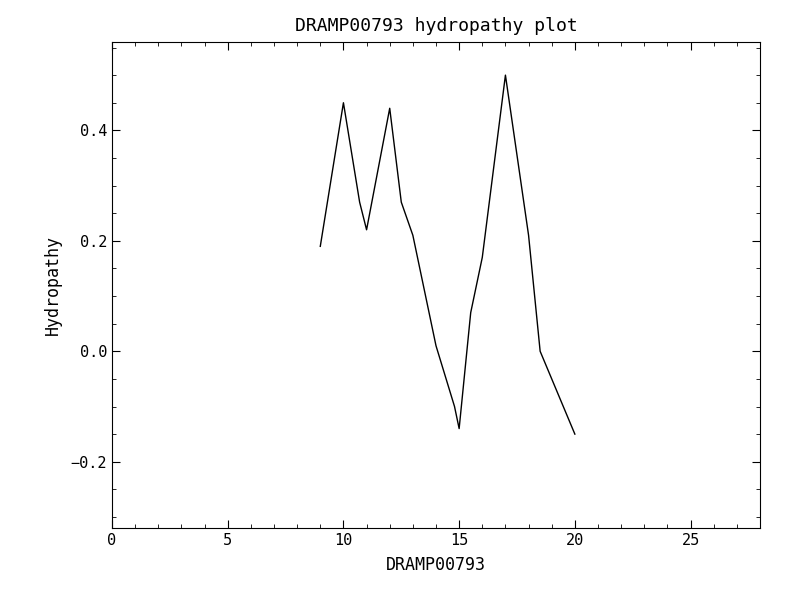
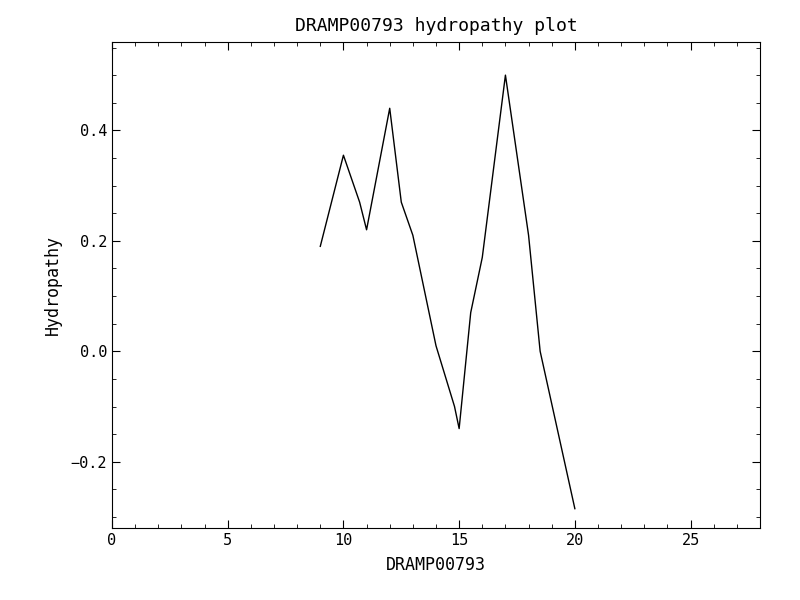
10: 0.450 -> 0.355
20: -0.150 -> -0.285
